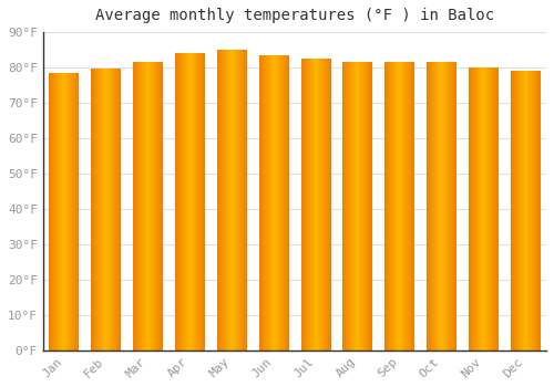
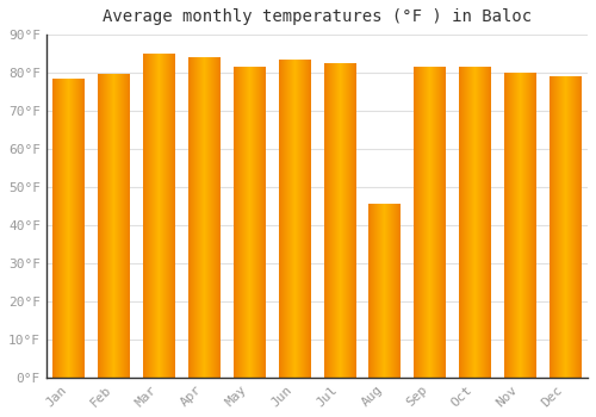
Mar: 81.5°F -> 85.0°F
May: 85.0°F -> 81.5°F
Aug: 81.5°F -> 45.5°F
